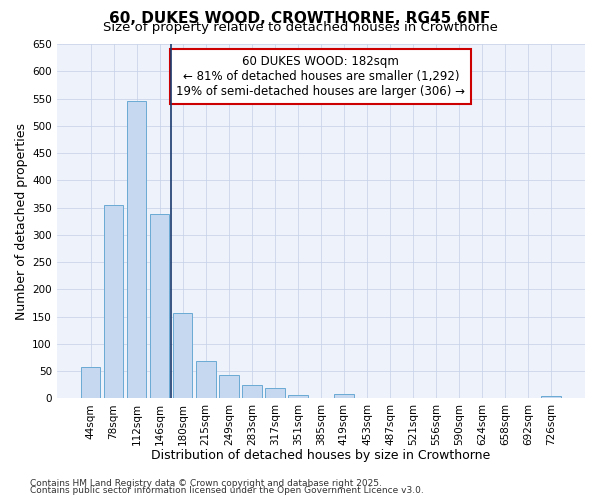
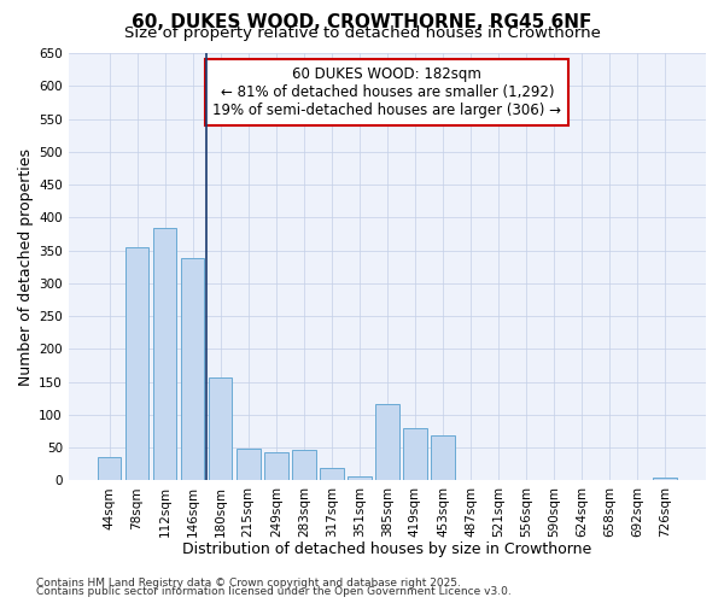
44sqm: 58 -> 36
112sqm: 545 -> 384
215sqm: 68 -> 48
283sqm: 25 -> 46
385sqm: 1 -> 116
419sqm: 8 -> 80
453sqm: 1 -> 68
